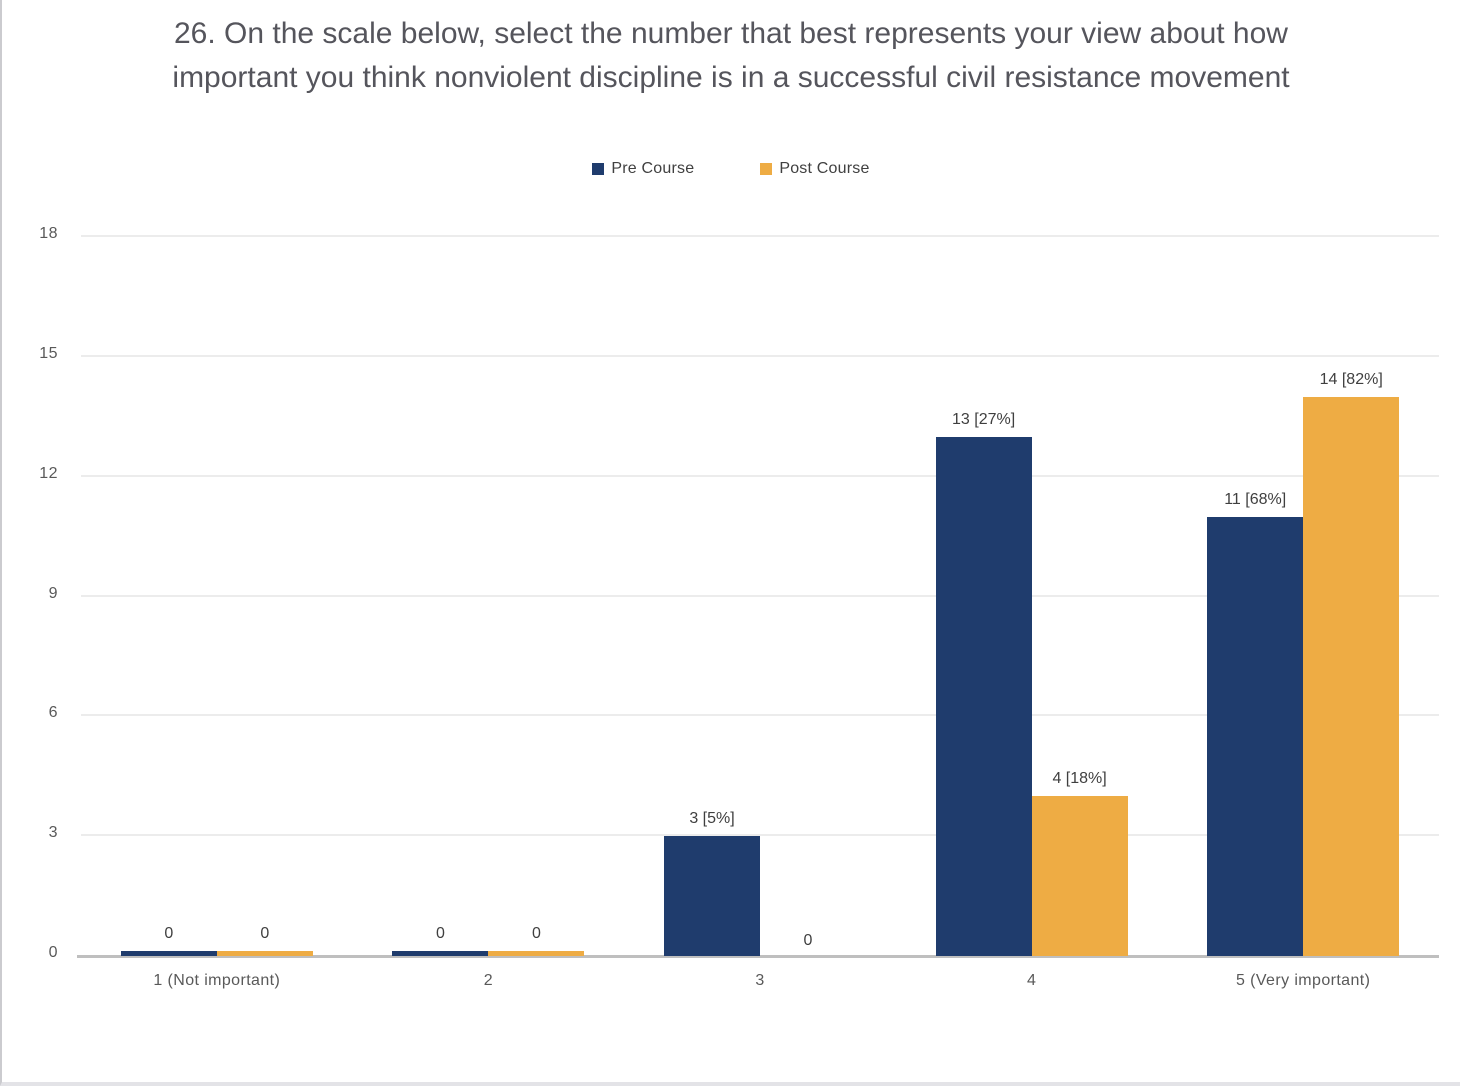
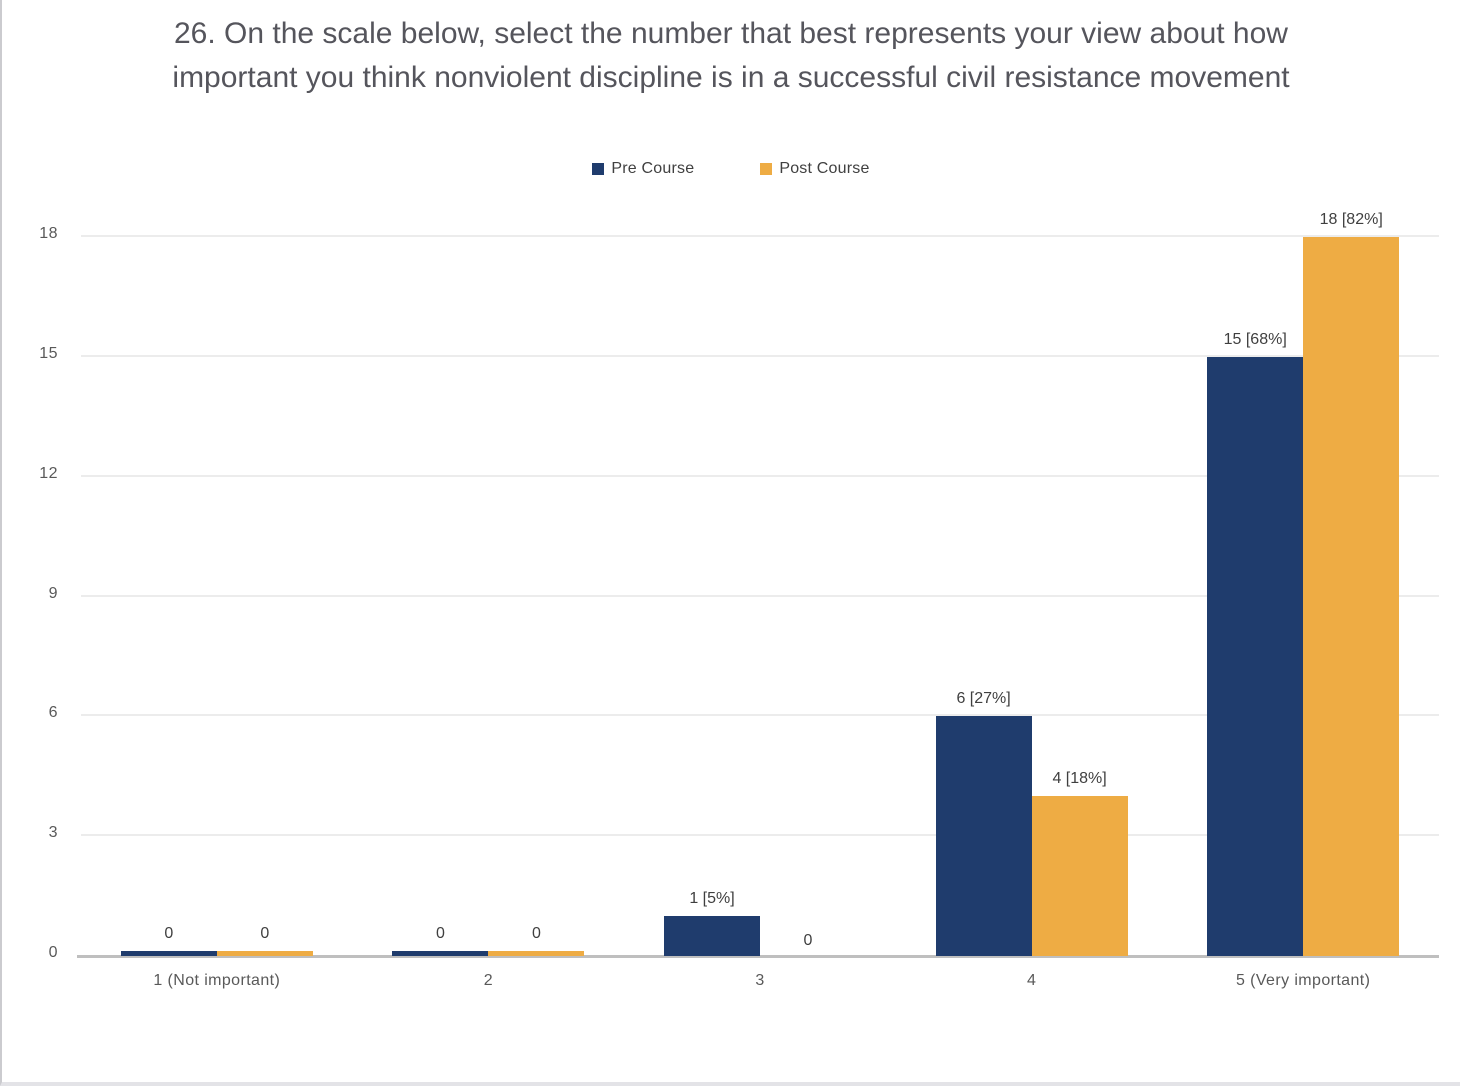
Pre Course/3: 3 -> 1
Pre Course/4: 13 -> 6
Pre Course/5 (Very important): 11 -> 15
Post Course/5 (Very important): 14 -> 18
